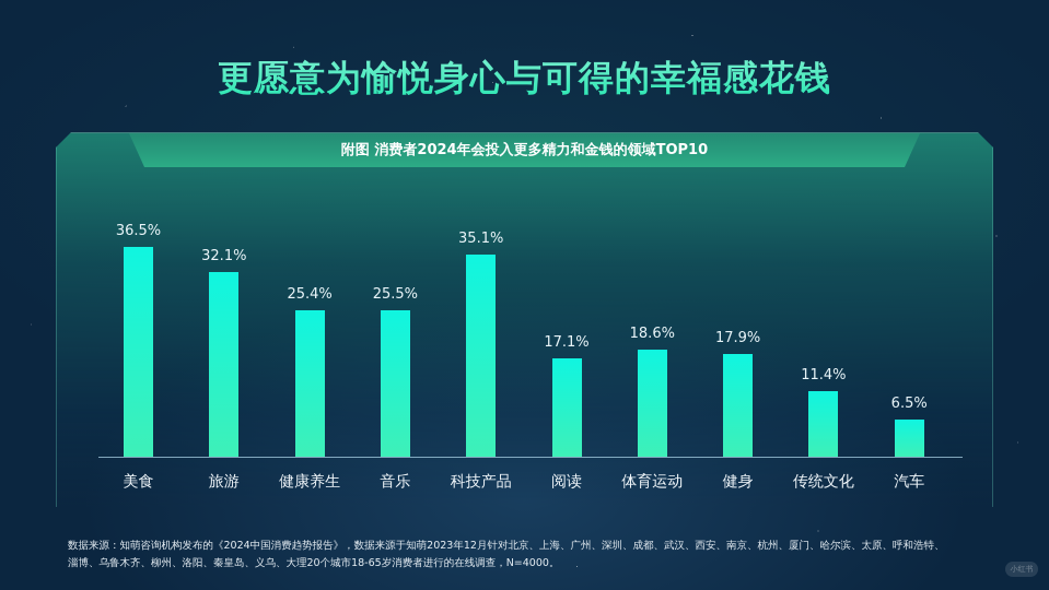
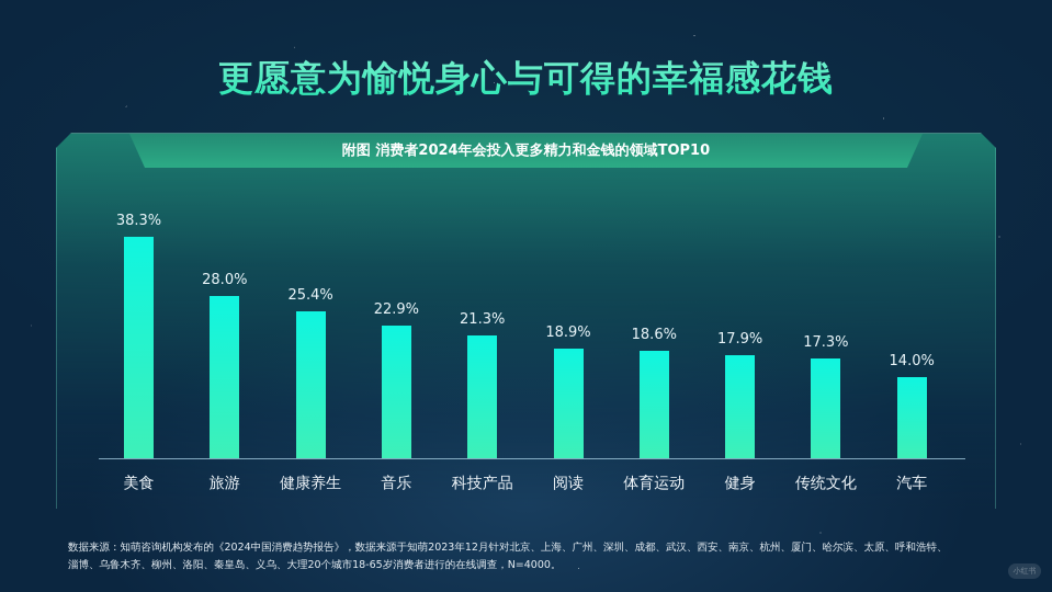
美食: 36.5% -> 38.3%
旅游: 32.1% -> 28.0%
音乐: 25.5% -> 22.9%
科技产品: 35.1% -> 21.3%
阅读: 17.1% -> 18.9%
传统文化: 11.4% -> 17.3%
汽车: 6.5% -> 14.0%
